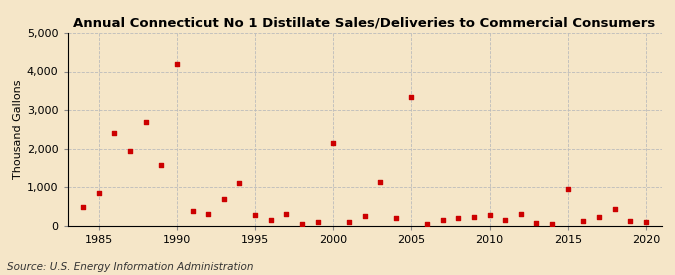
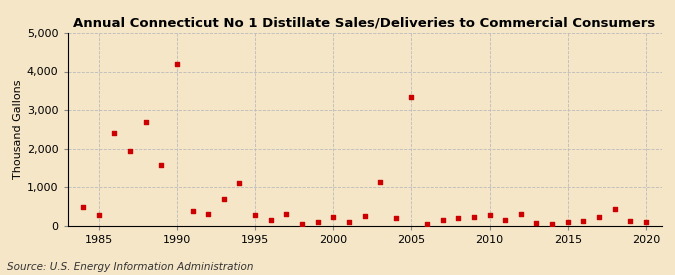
1985: 850 -> 280
2000: 2,150 -> 220
2015: 950 -> 100
